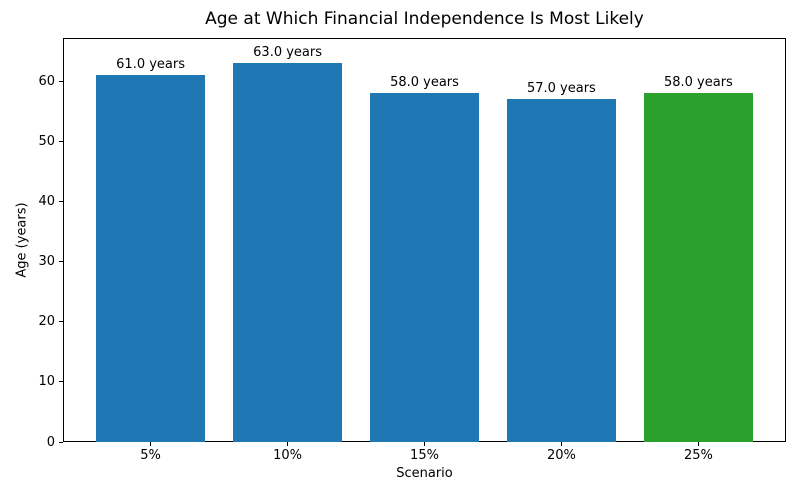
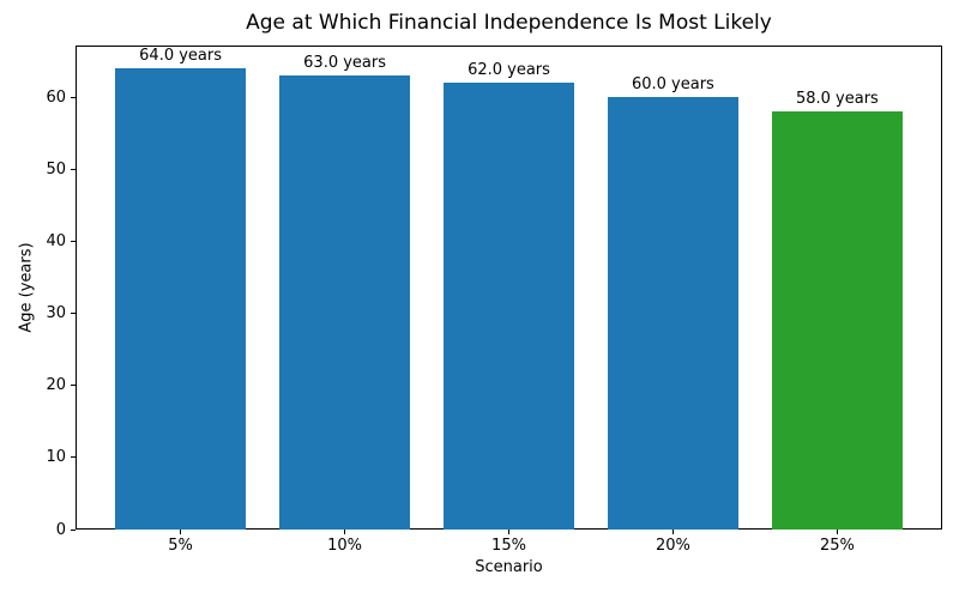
5%: 61.0 -> 64.0
15%: 58.0 -> 62.0
20%: 57.0 -> 60.0
